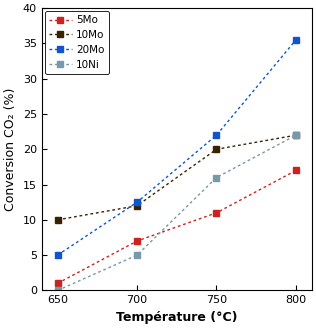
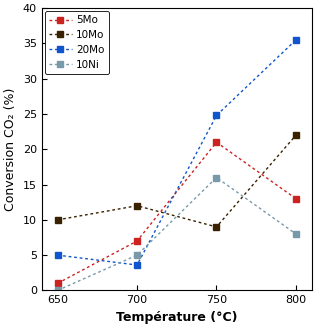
20Mo/700: 12.5 -> 3.6
5Mo/750: 11 -> 21
10Mo/750: 20 -> 9
20Mo/750: 22.0 -> 24.8
5Mo/800: 17 -> 13
10Ni/800: 22 -> 8
